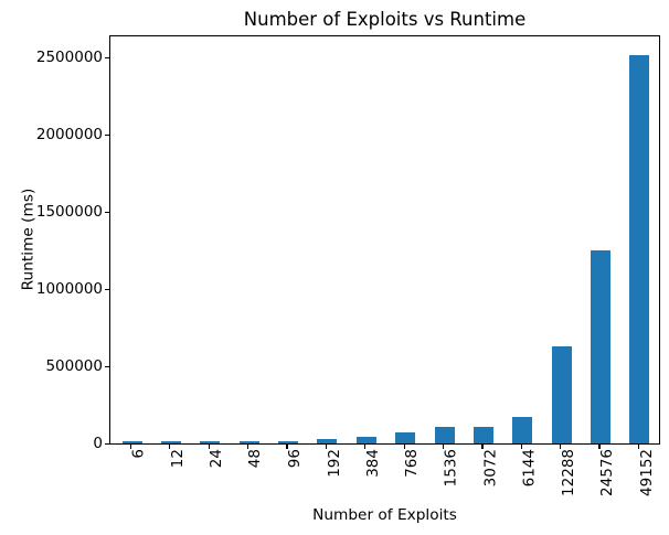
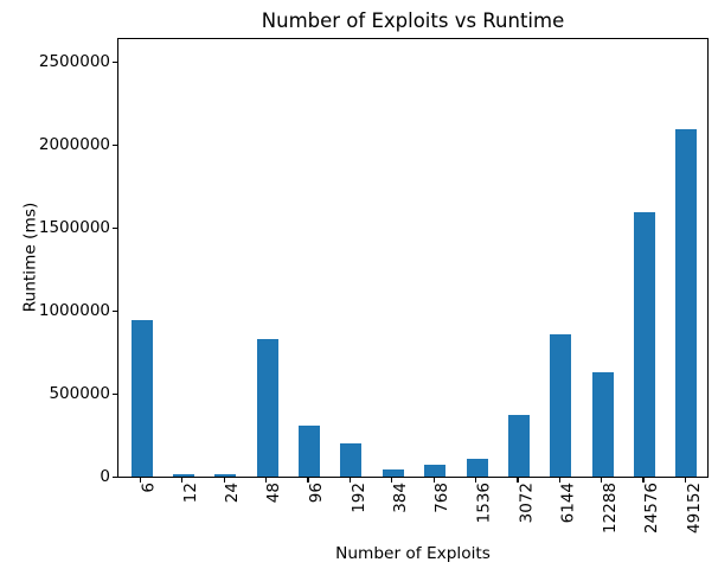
6: 20000 -> 940000
48: 20000 -> 830000
96: 20000 -> 310000
192: 30000 -> 200000
3072: 100000 -> 370000
6144: 180000 -> 860000
24576: 1250000 -> 1590000
49152: 2520000 -> 2090000
